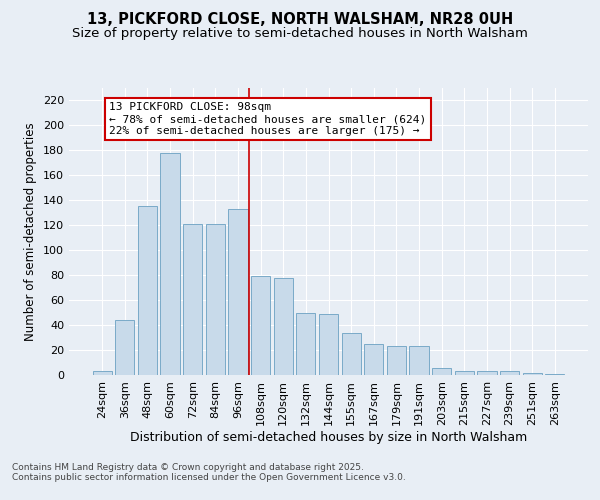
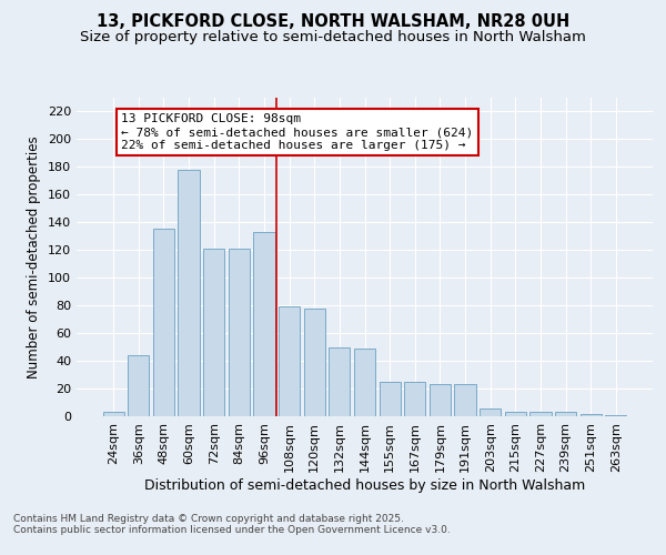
155sqm: 34 -> 25
